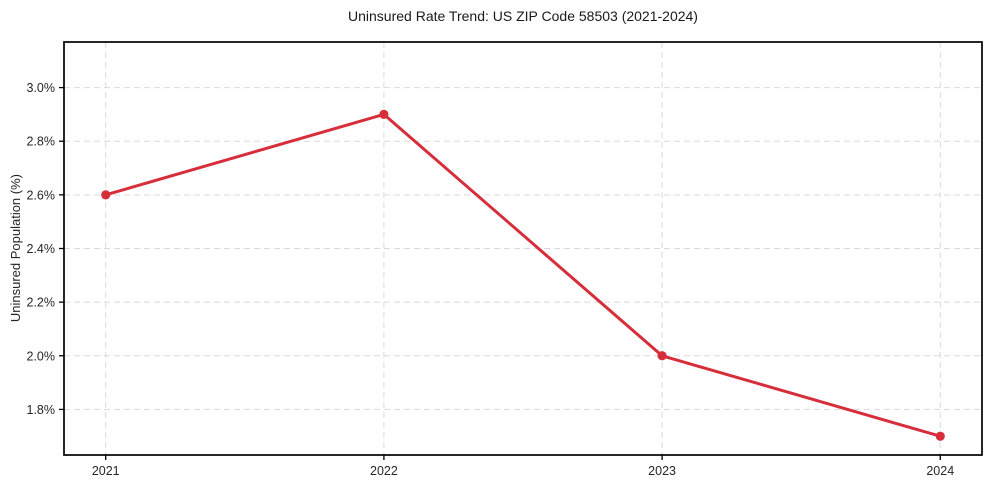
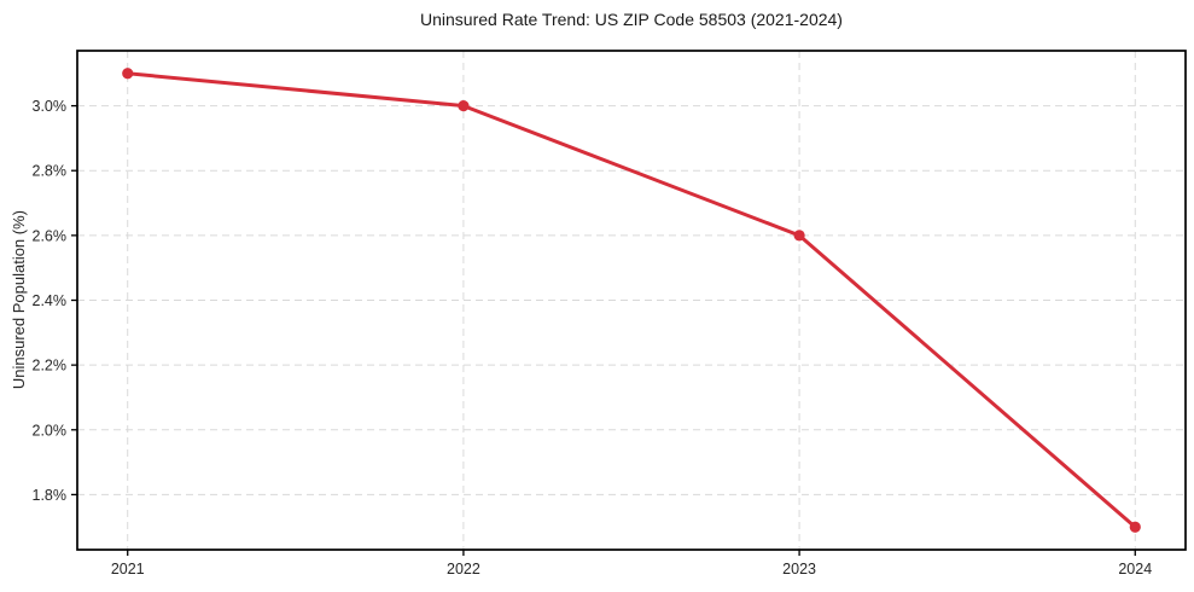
2021: 2.6% -> 3.1%
2022: 2.9% -> 3.0%
2023: 2.0% -> 2.6%
